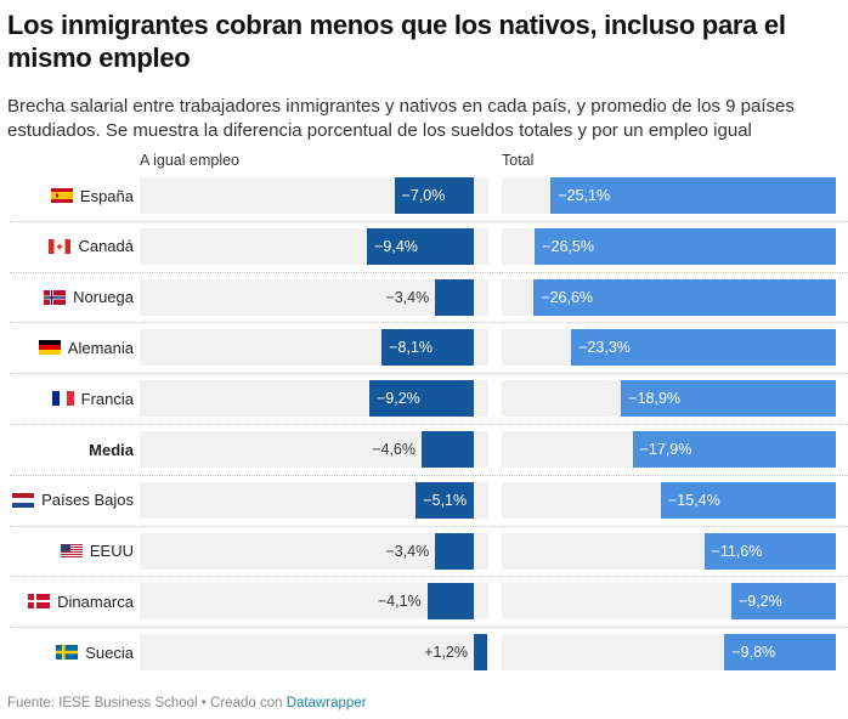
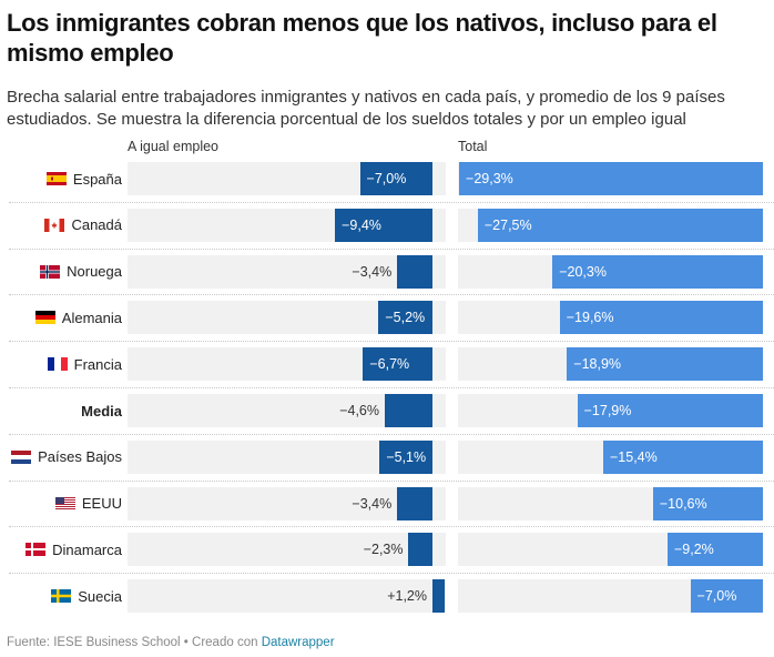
Total/España: −25,1% -> −29,3%
Total/Canadá: −26,5% -> −27,5%
Total/Noruega: −26,6% -> −20,3%
A igual empleo/Alemania: −8,1% -> −5,2%
Total/Alemania: −23,3% -> −19,6%
A igual empleo/Francia: −9,2% -> −6,7%
Total/EEUU: −11,6% -> −10,6%
A igual empleo/Dinamarca: −4,1% -> −2,3%
Total/Suecia: −9,8% -> −7,0%
